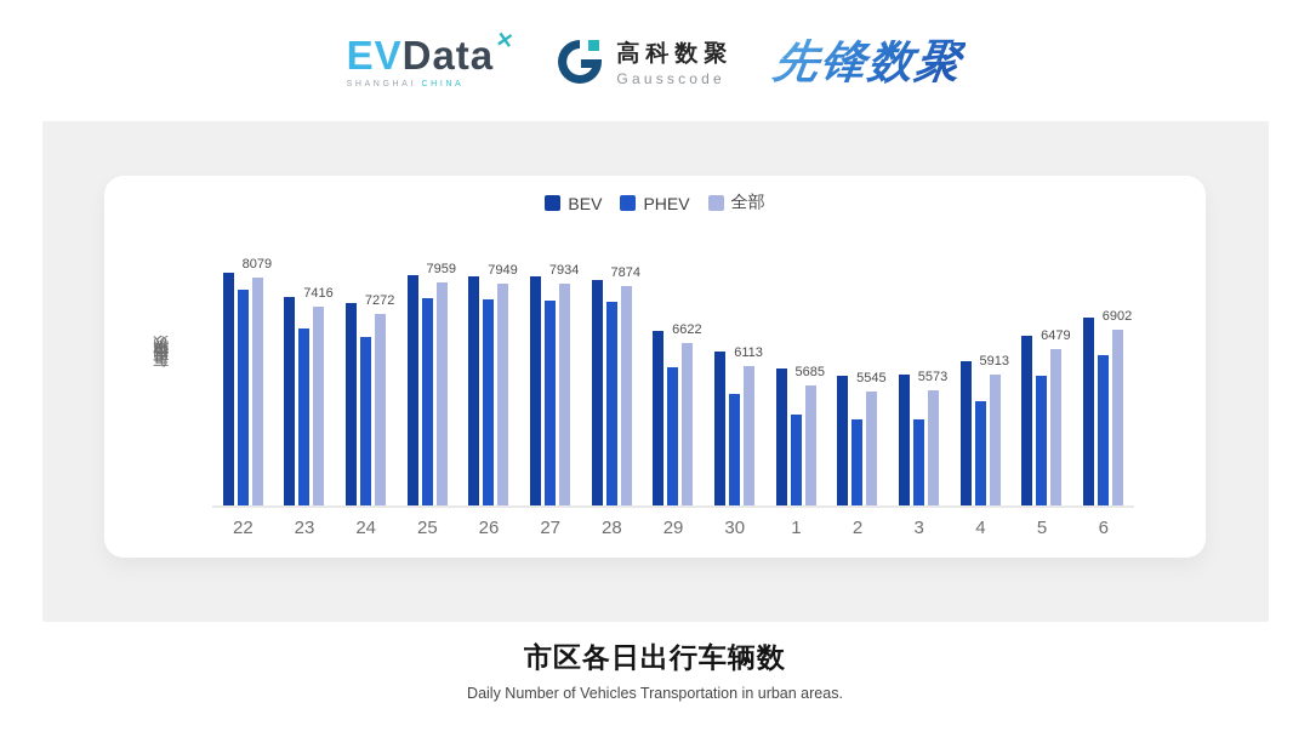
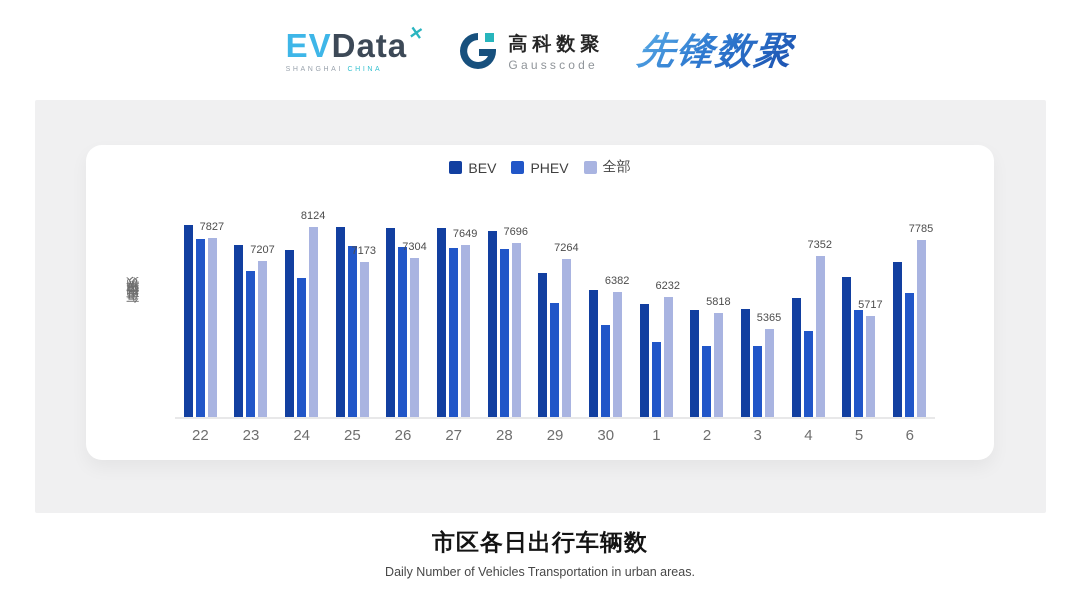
全部/22: 8079 -> 7827
全部/23: 7416 -> 7207
全部/24: 7272 -> 8124
全部/25: 7959 -> 7173
全部/26: 7949 -> 7304
全部/27: 7934 -> 7649
全部/28: 7874 -> 7696
全部/29: 6622 -> 7264
全部/30: 6113 -> 6382
全部/1: 5685 -> 6232
全部/2: 5545 -> 5818
全部/3: 5573 -> 5365
全部/4: 5913 -> 7352
全部/5: 6479 -> 5717
全部/6: 6902 -> 7785
